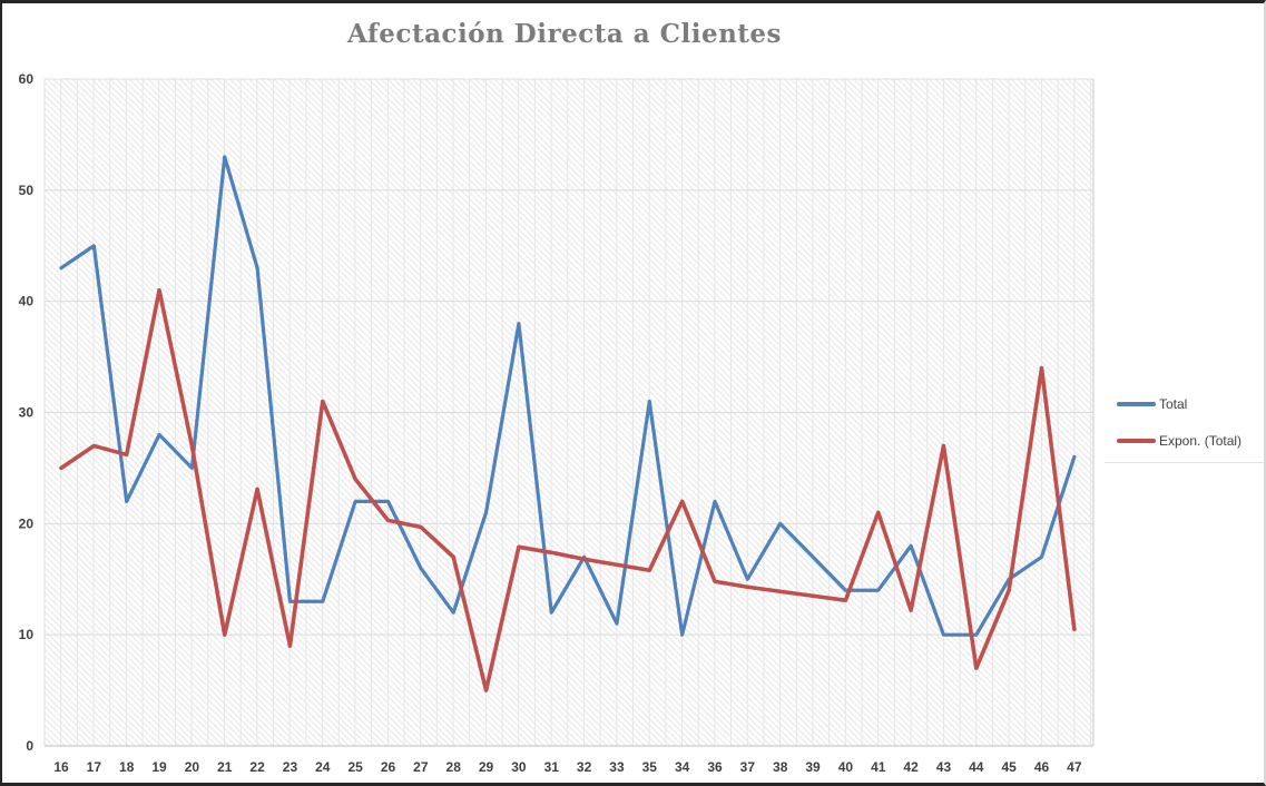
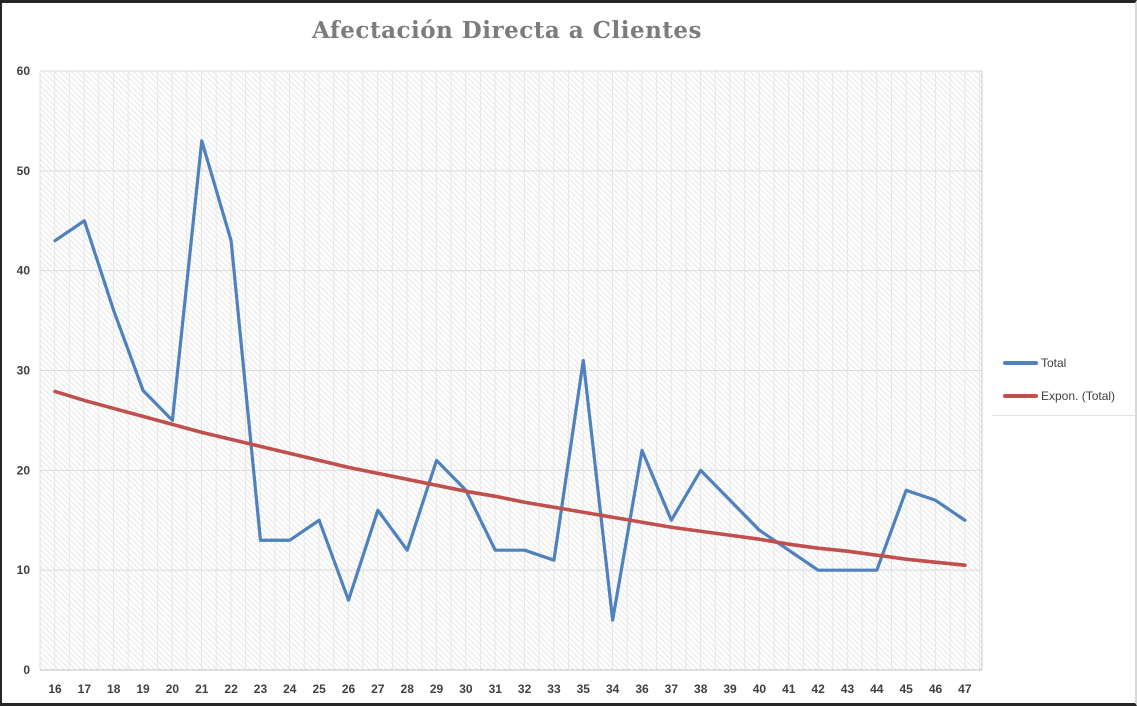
Expon. (Total)/16: 25 -> 28
Total/18: 22 -> 36
Expon. (Total)/19: 41 -> 25
Expon. (Total)/20: 27 -> 25
Expon. (Total)/21: 10 -> 24
Expon. (Total)/23: 9 -> 22
Expon. (Total)/24: 31 -> 22
Total/25: 22 -> 15
Expon. (Total)/25: 24 -> 21
Total/26: 22 -> 7
Expon. (Total)/28: 17 -> 19
Expon. (Total)/29: 5 -> 18
Total/30: 38 -> 18
Total/32: 17 -> 12
Total/34: 10 -> 5
Expon. (Total)/34: 22 -> 15
Total/41: 14 -> 12
Expon. (Total)/41: 21 -> 13
Total/42: 18 -> 10
Expon. (Total)/43: 27 -> 12
Expon. (Total)/44: 7 -> 12
Total/45: 15 -> 18
Expon. (Total)/45: 14 -> 11
Expon. (Total)/46: 34 -> 11
Total/47: 26 -> 15
